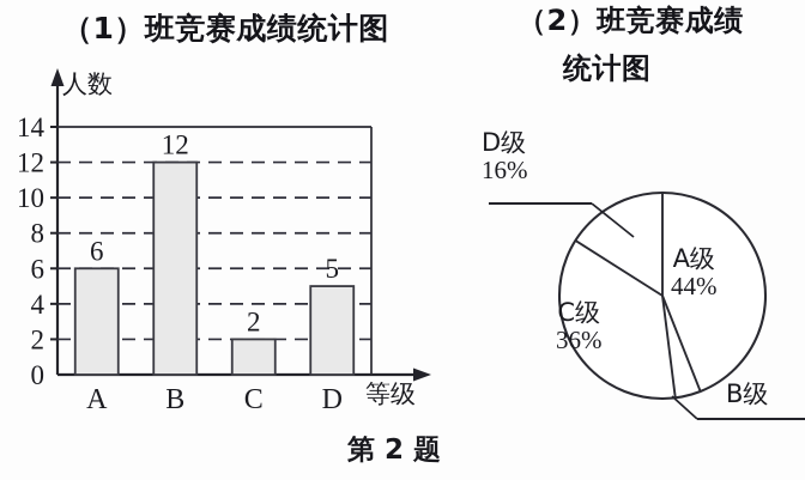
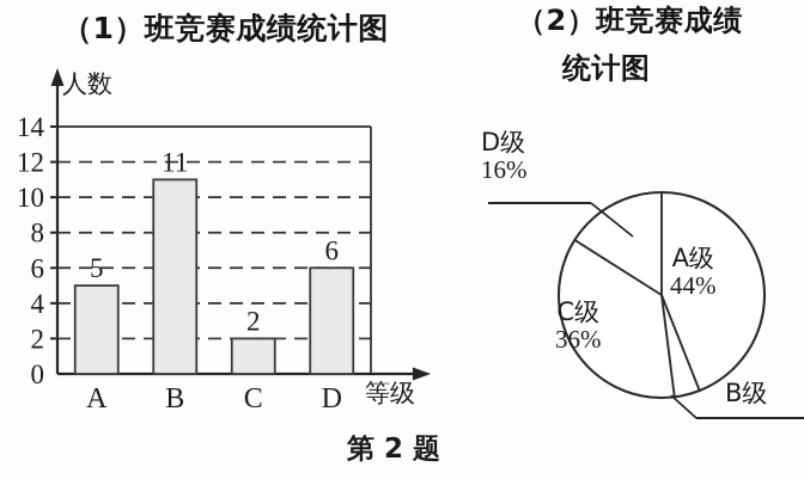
（1）班竞赛成绩统计图/A: 6 -> 5
（1）班竞赛成绩统计图/B: 12 -> 11
（1）班竞赛成绩统计图/D: 5 -> 6
